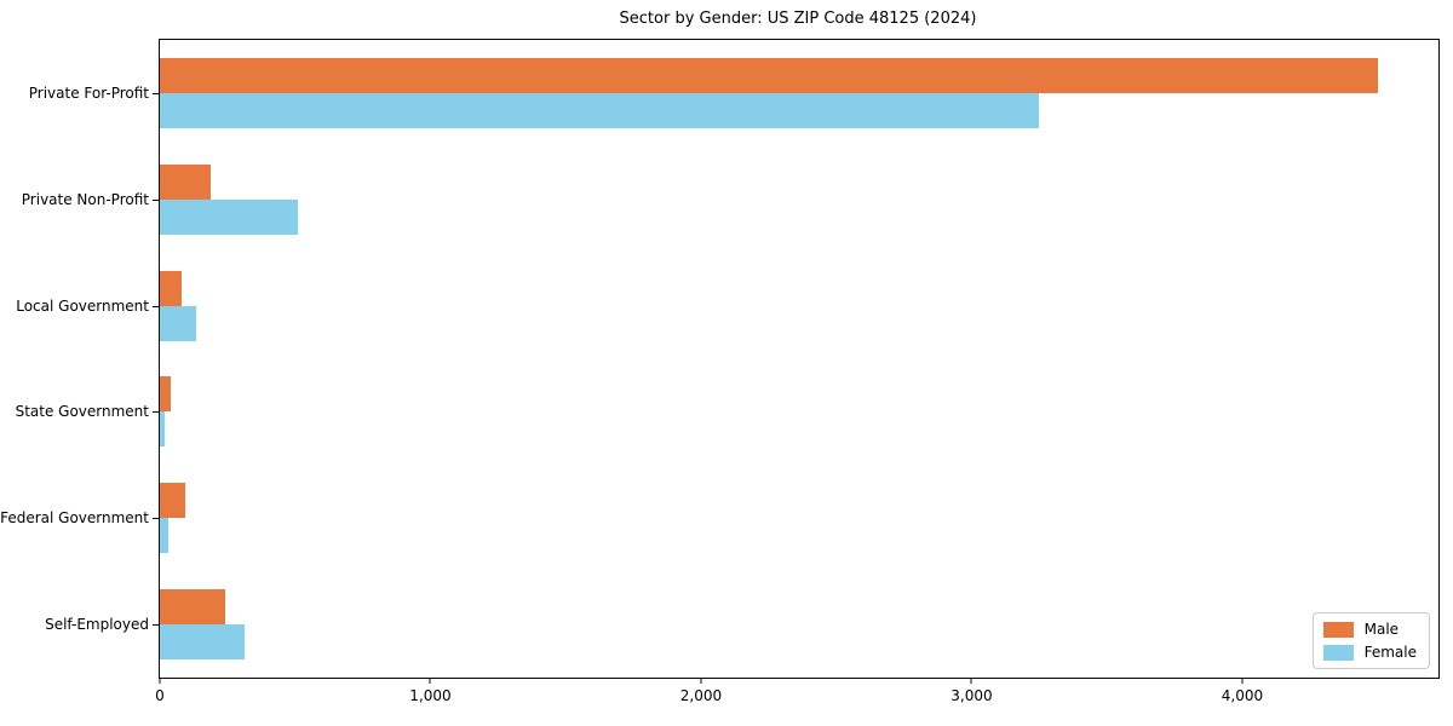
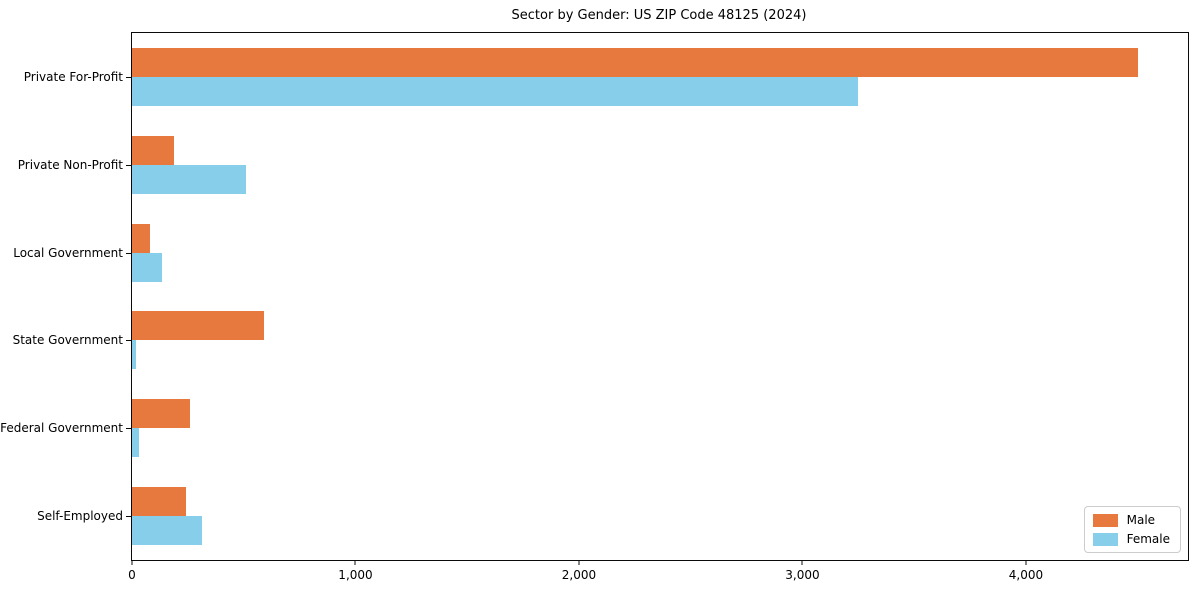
Male/State Government: 40 -> 590
Male/Federal Government: 100 -> 260
